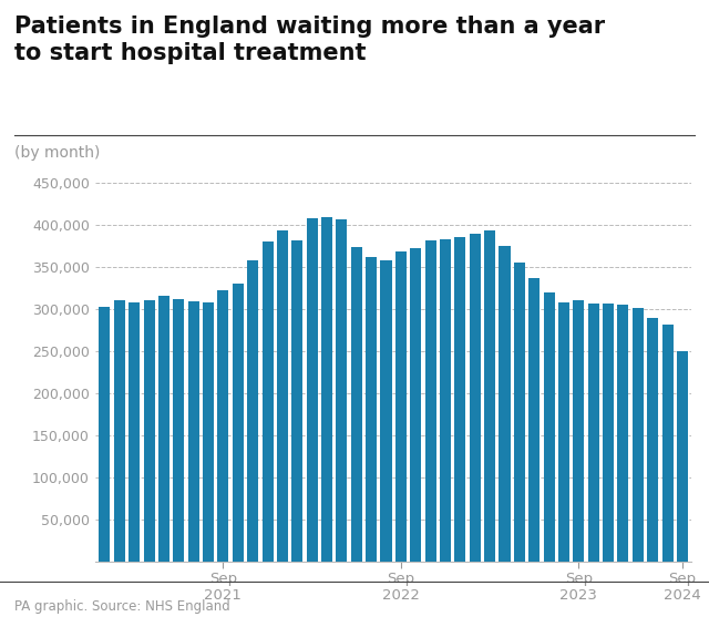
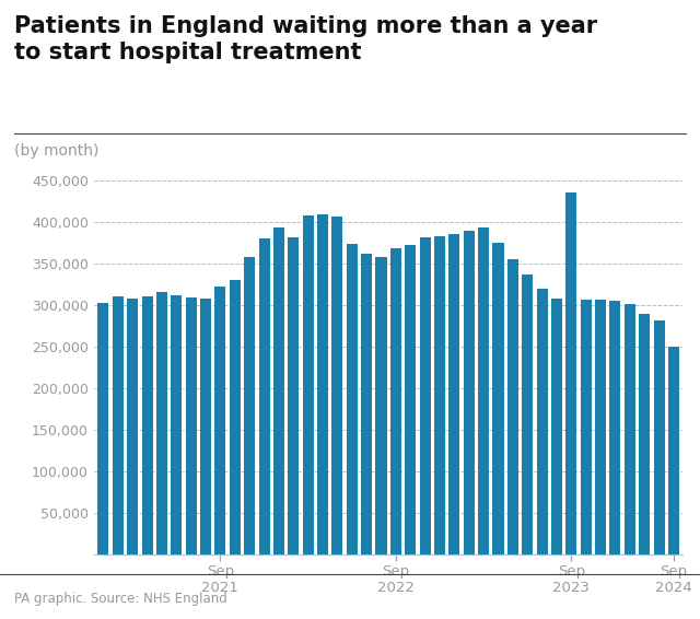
Sep 2023: 311,000 -> 436,000
